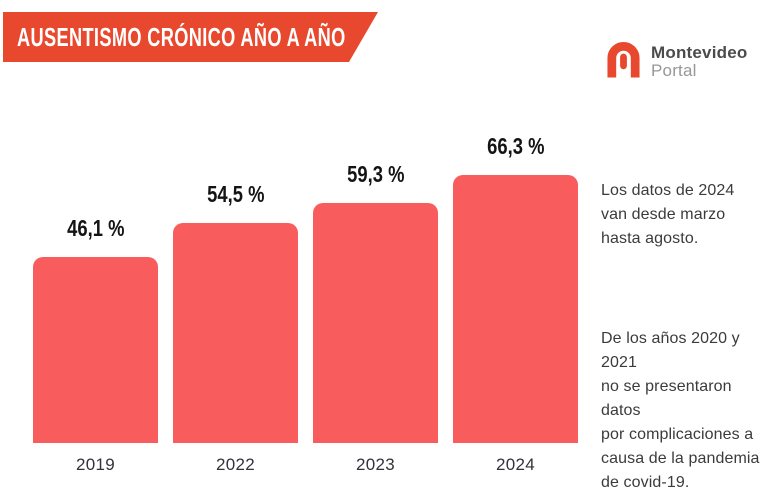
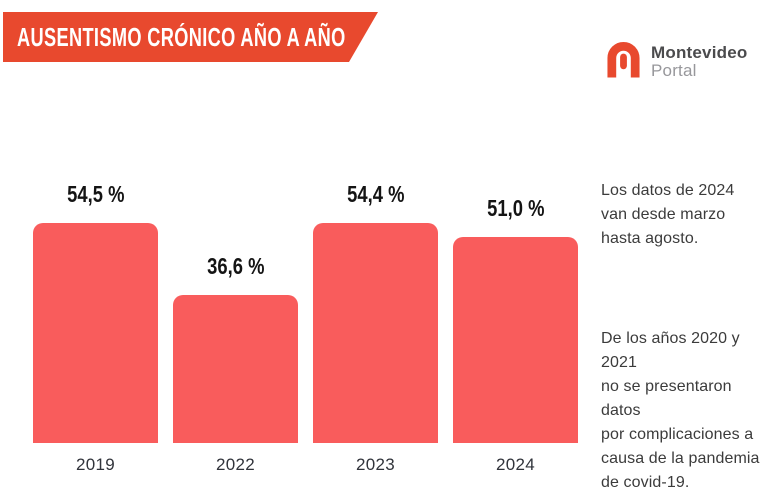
2019: 46,1 -> 54,5
2022: 54,5 -> 36,6
2023: 59,3 -> 54,4
2024: 66,3 -> 51,0
